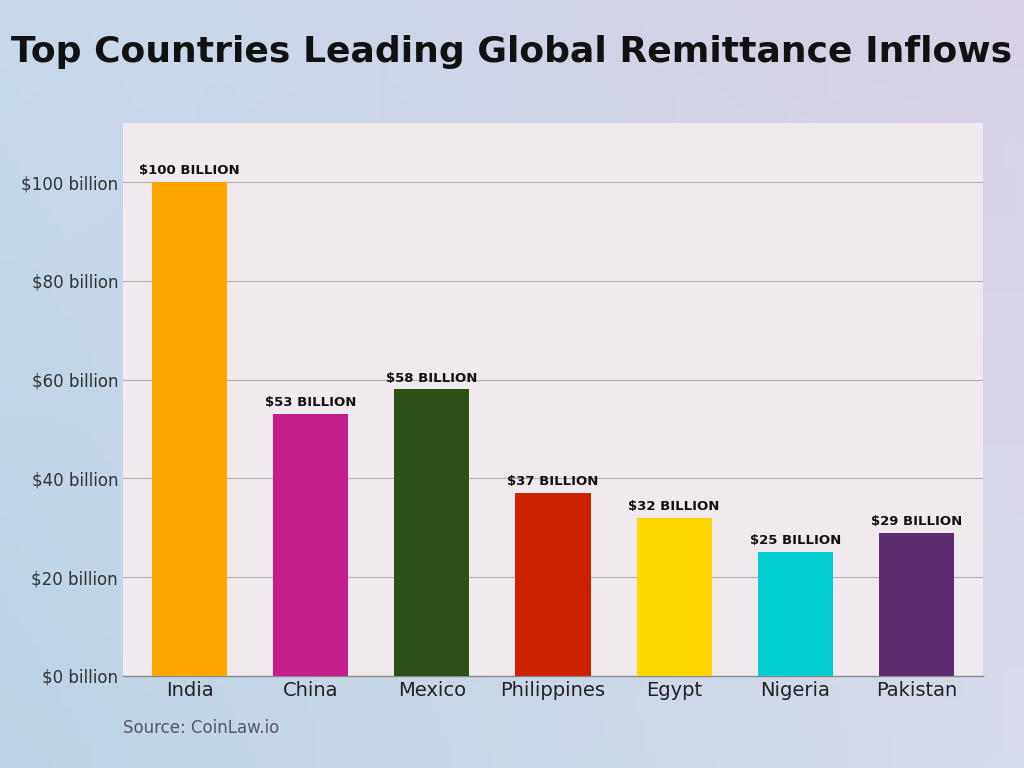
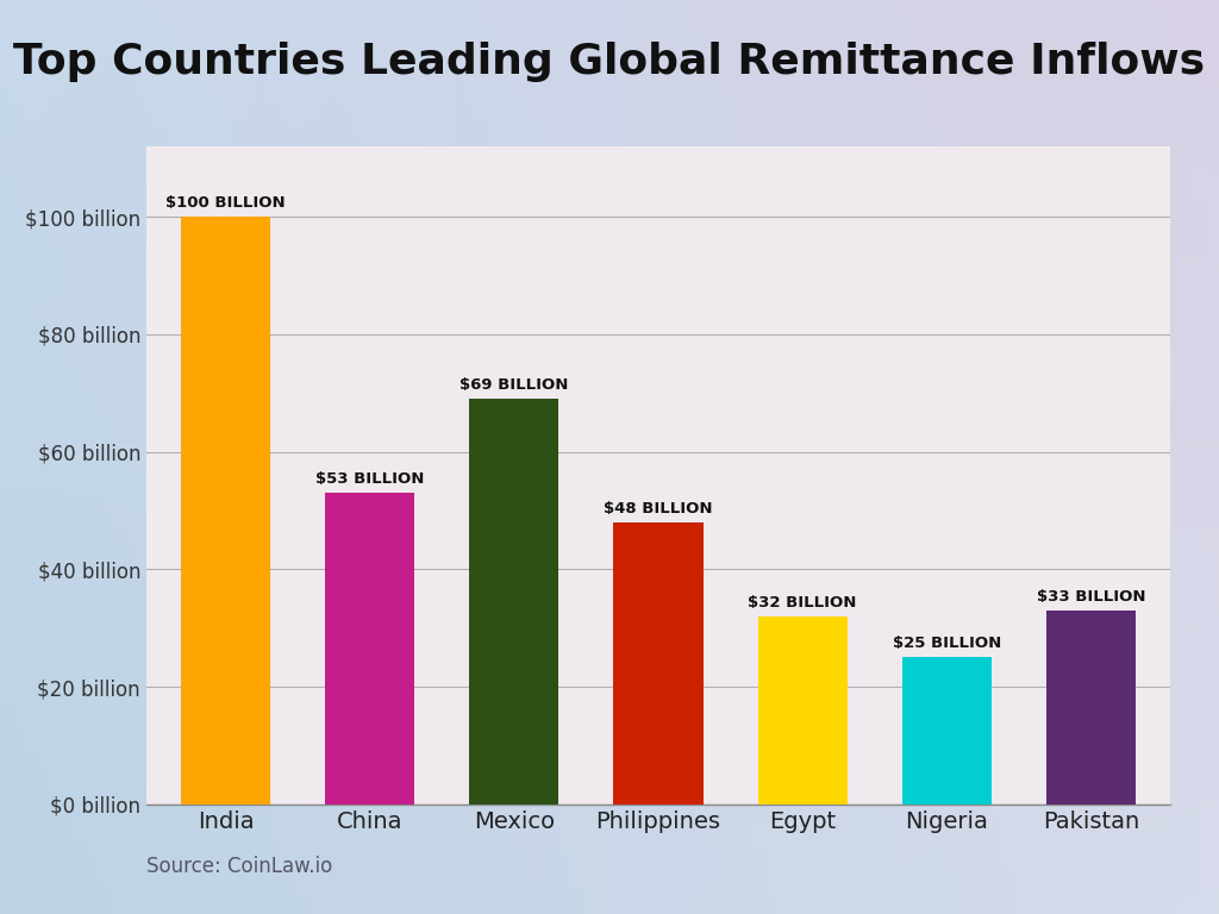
Mexico: $58 -> $69
Philippines: $37 -> $48
Pakistan: $29 -> $33
